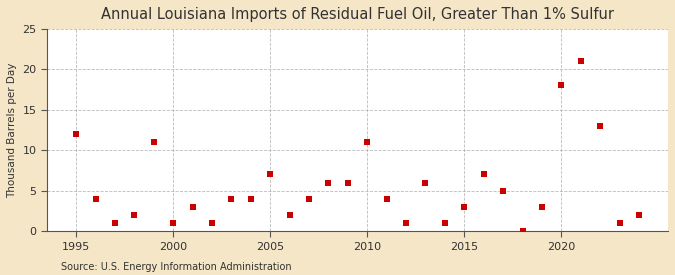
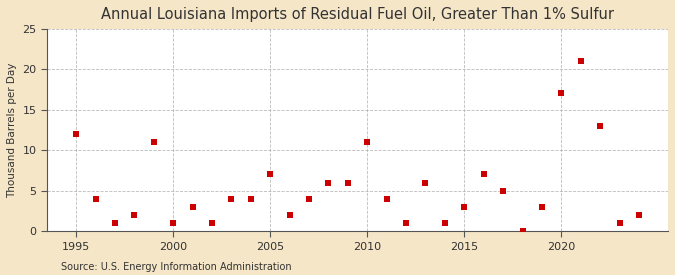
2020: 18 -> 17
